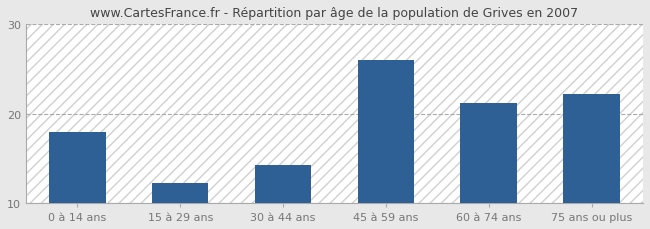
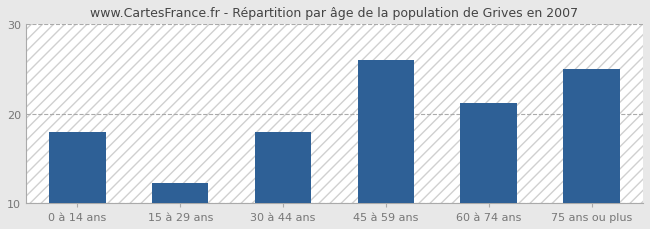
30 à 44 ans: 14.2 -> 18.0
75 ans ou plus: 22.2 -> 25.0
